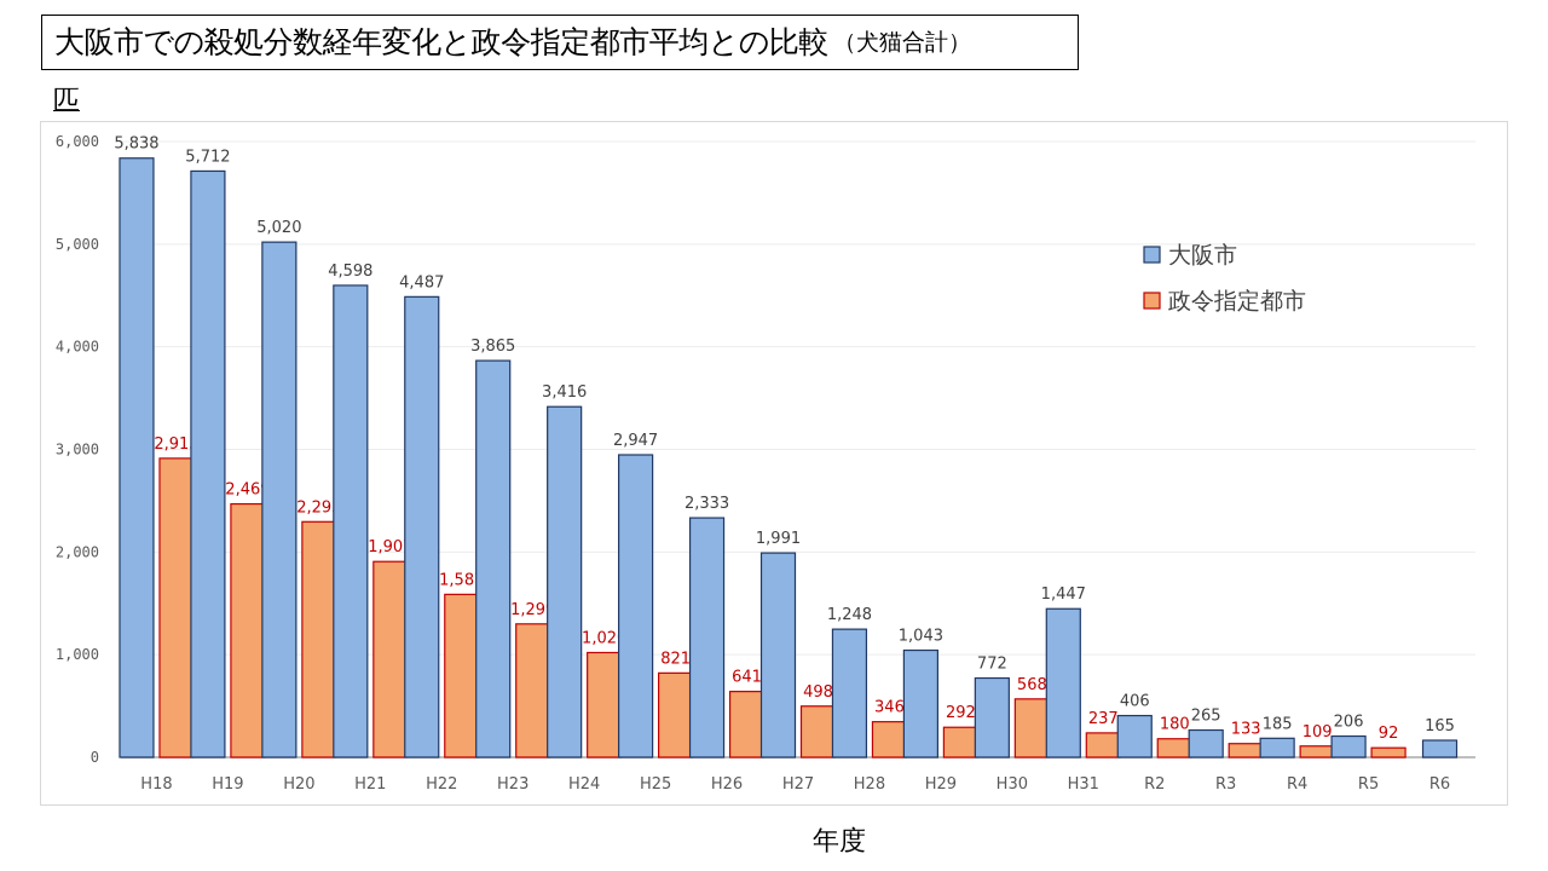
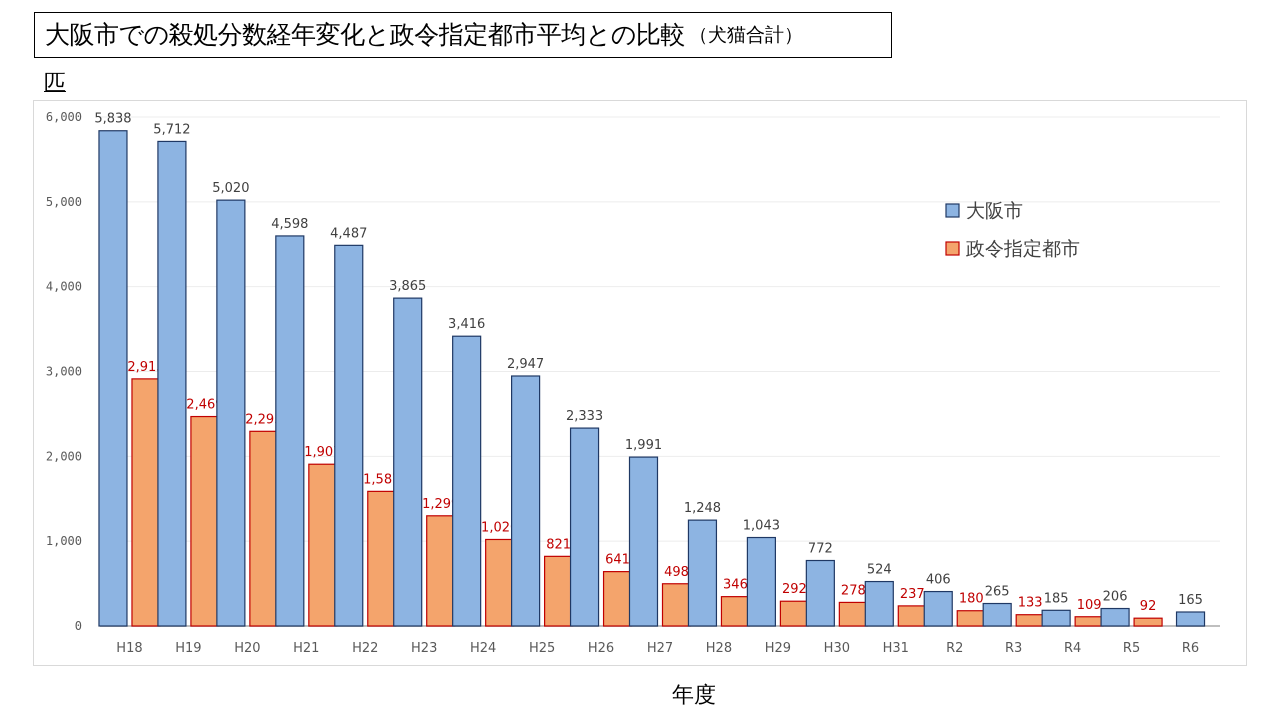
政令指定都市/H30: 568 -> 278
大阪市/H31: 1,447 -> 524
